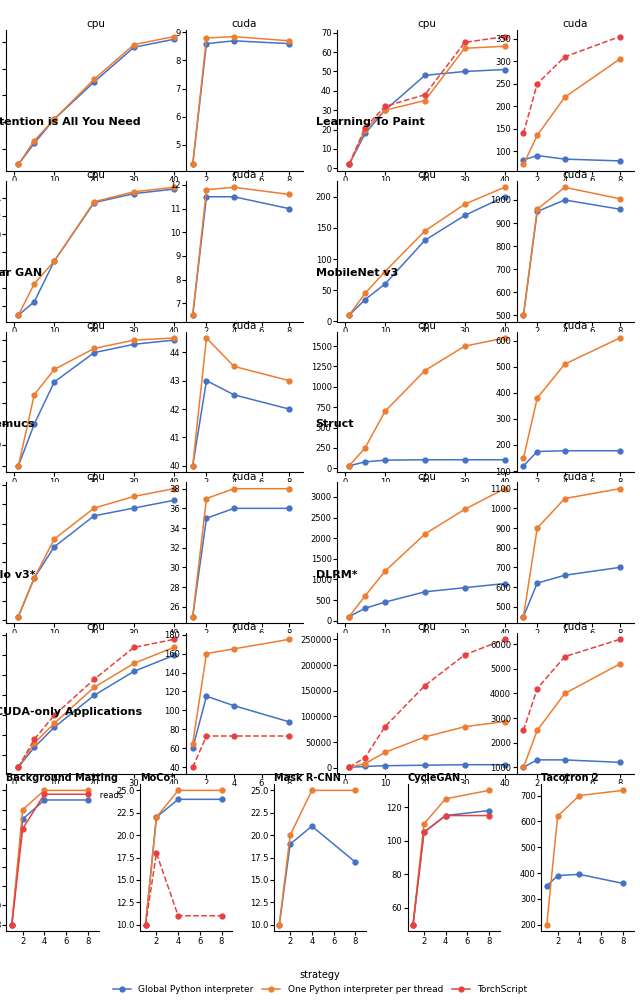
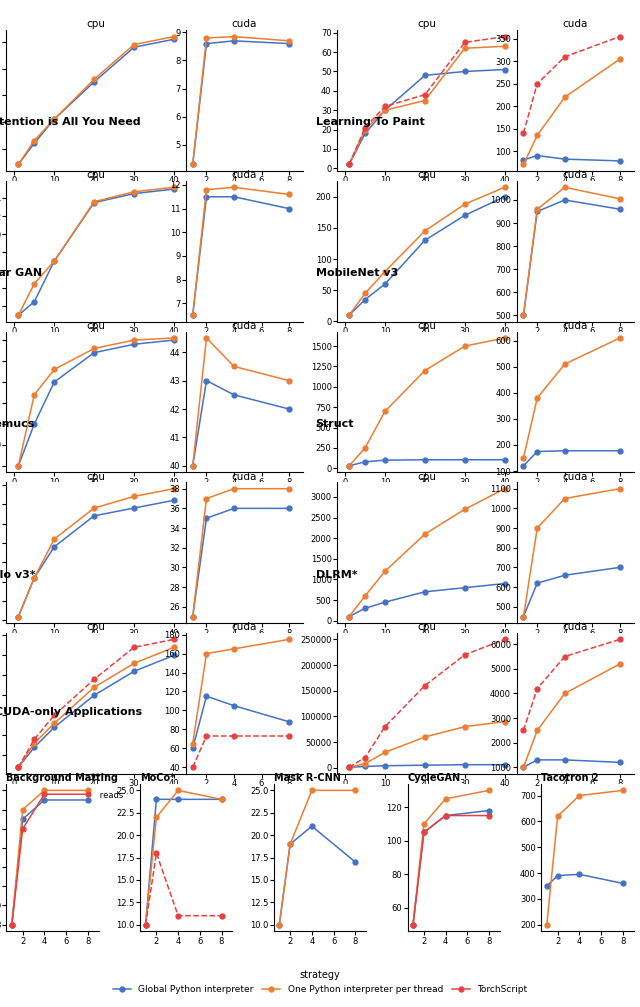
MoCo*/Global Python interpreter/2: 22 -> 24
MoCo*/One Python interpreter per thread/8: 25 -> 24
Mask R-CNN/One Python interpreter per thread/2: 20 -> 19
